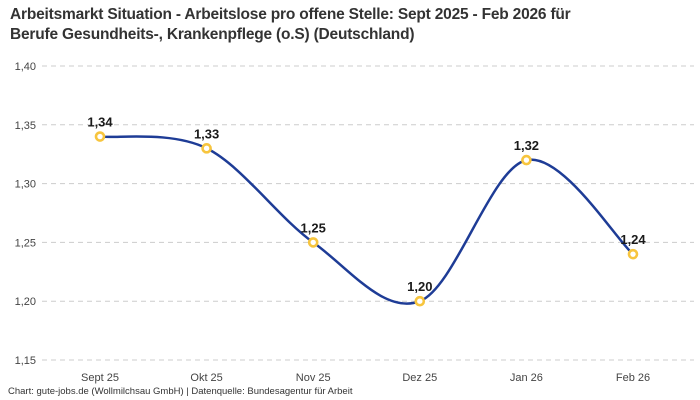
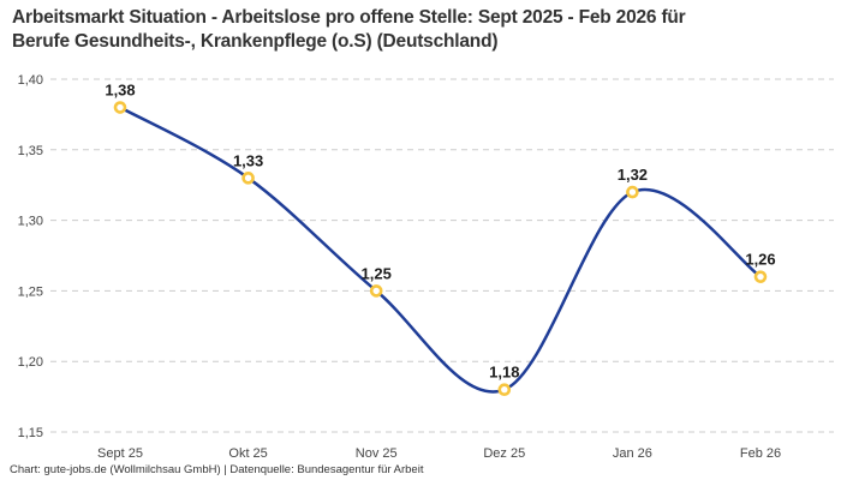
Sept 25: 1,34 -> 1,38
Dez 25: 1,20 -> 1,18
Feb 26: 1,24 -> 1,26
